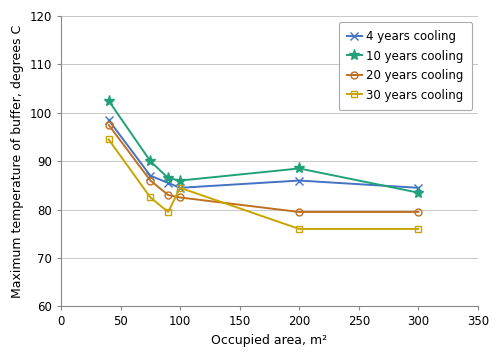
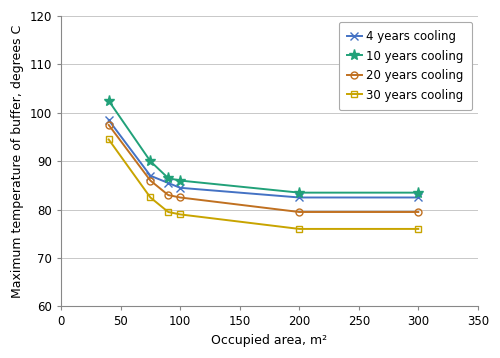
30 years cooling/100: 84.5 -> 79.0
4 years cooling/200: 86.0 -> 82.5
10 years cooling/200: 88.5 -> 83.5
4 years cooling/300: 84.5 -> 82.5
